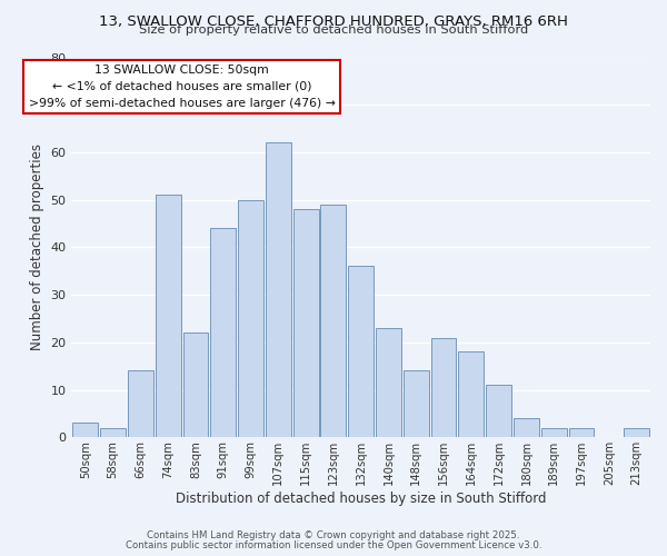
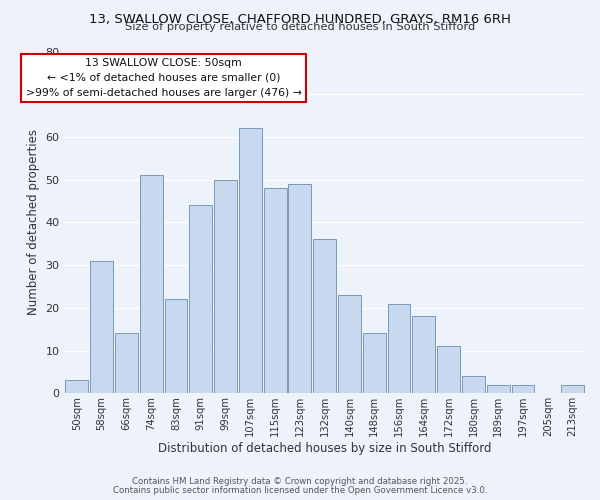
58sqm: 2 -> 31
